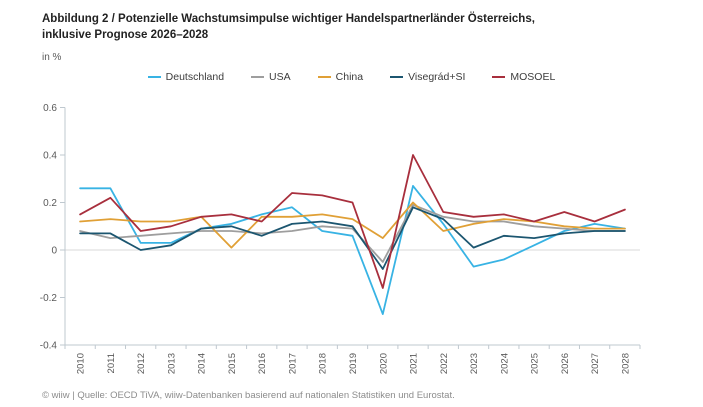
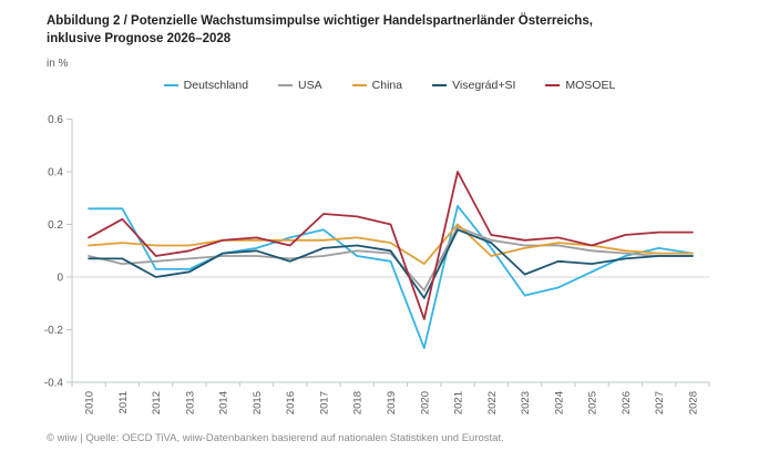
China/2015: 0.01 -> 0.14
MOSOEL/2027: 0.12 -> 0.17
